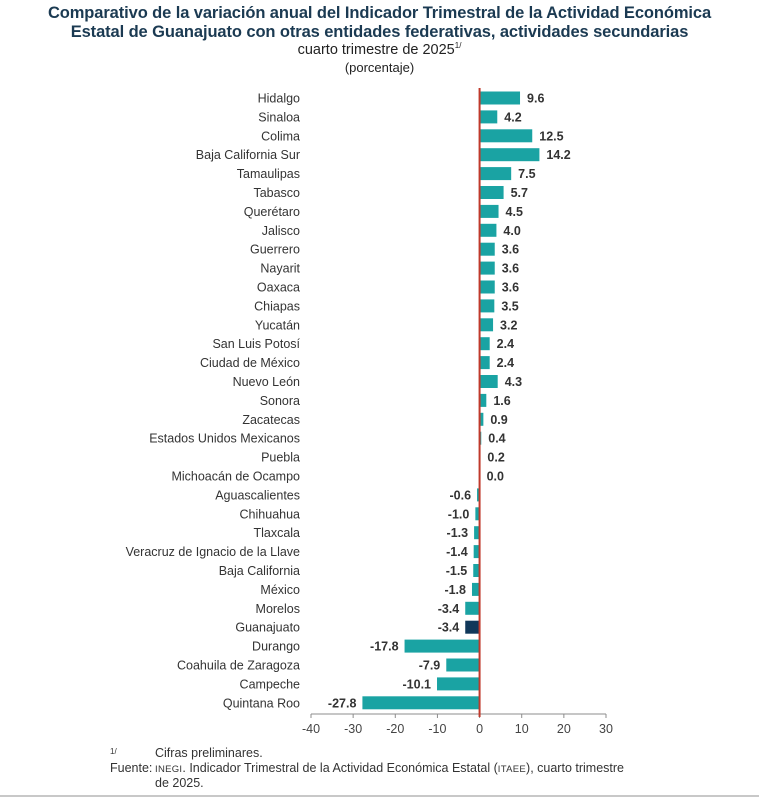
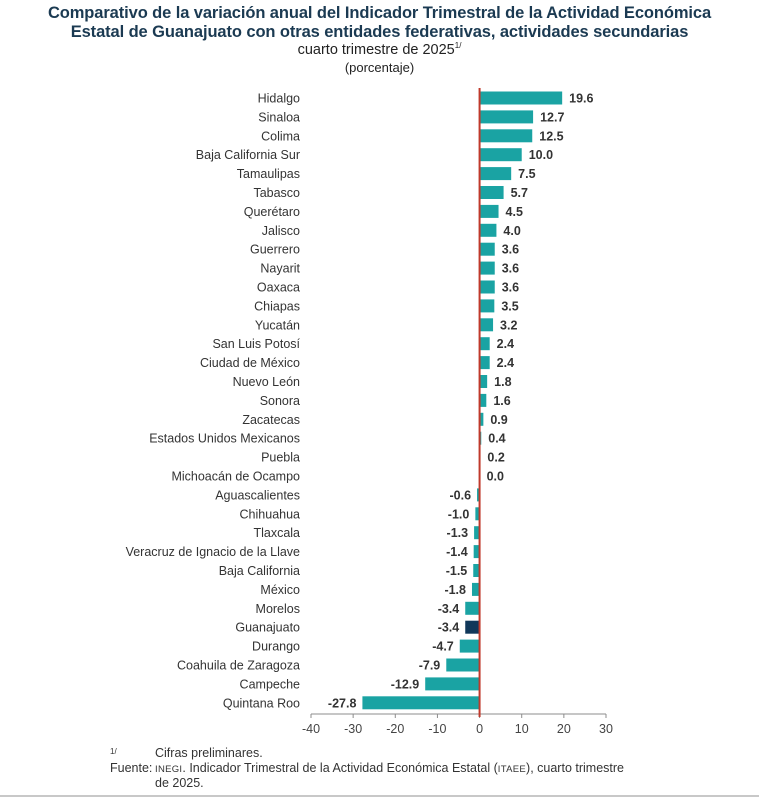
Hidalgo: 9.6 -> 19.6
Sinaloa: 4.2 -> 12.7
Baja California Sur: 14.2 -> 10.0
Nuevo León: 4.3 -> 1.8
Durango: -17.8 -> -4.7
Campeche: -10.1 -> -12.9
